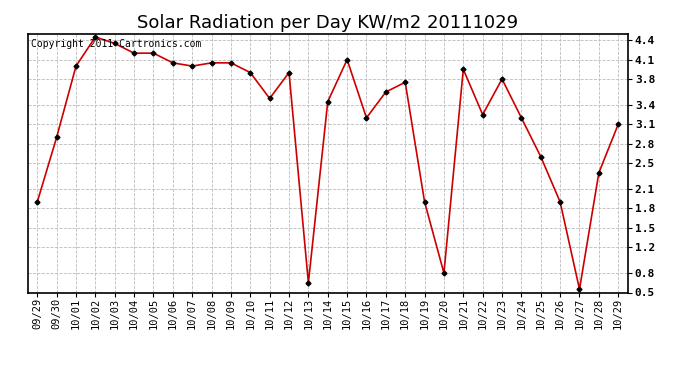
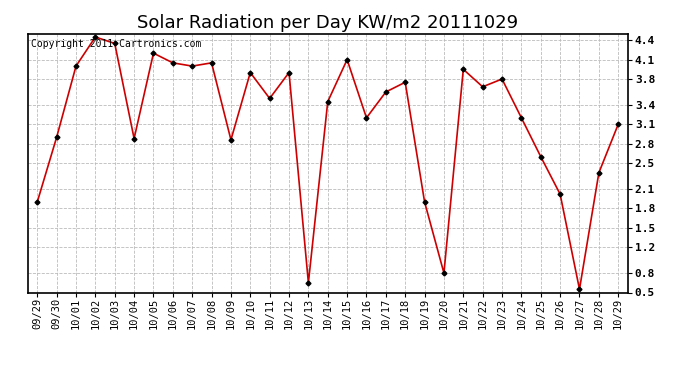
10/04: 4.20 -> 2.88
10/09: 4.05 -> 2.86
10/22: 3.25 -> 3.68
10/26: 1.90 -> 2.02
